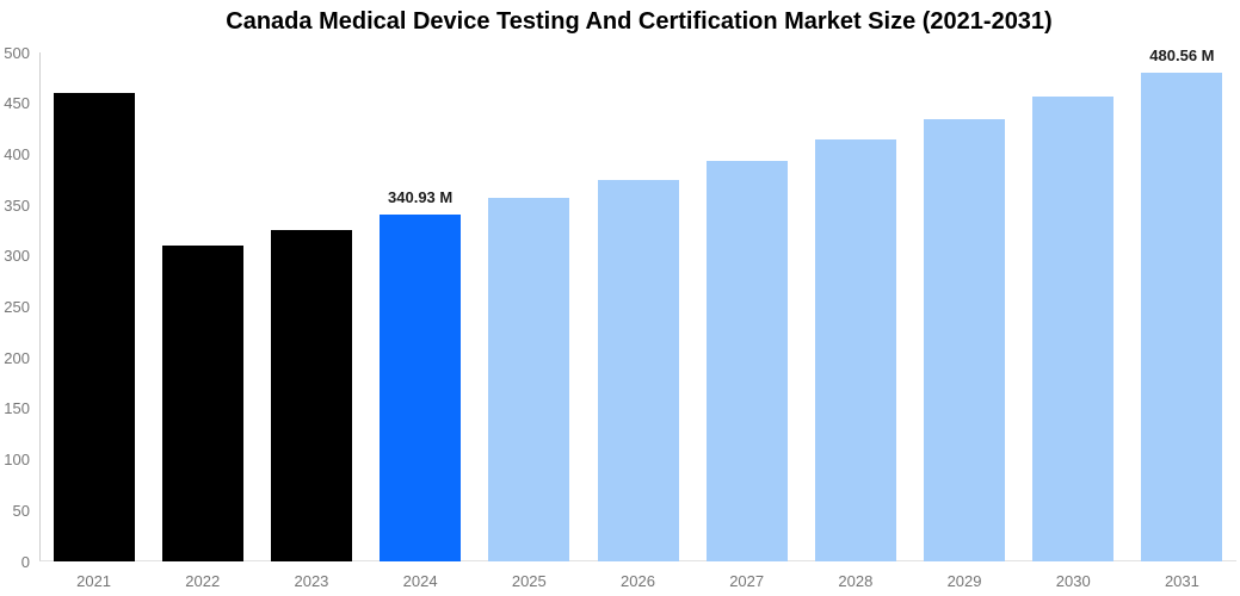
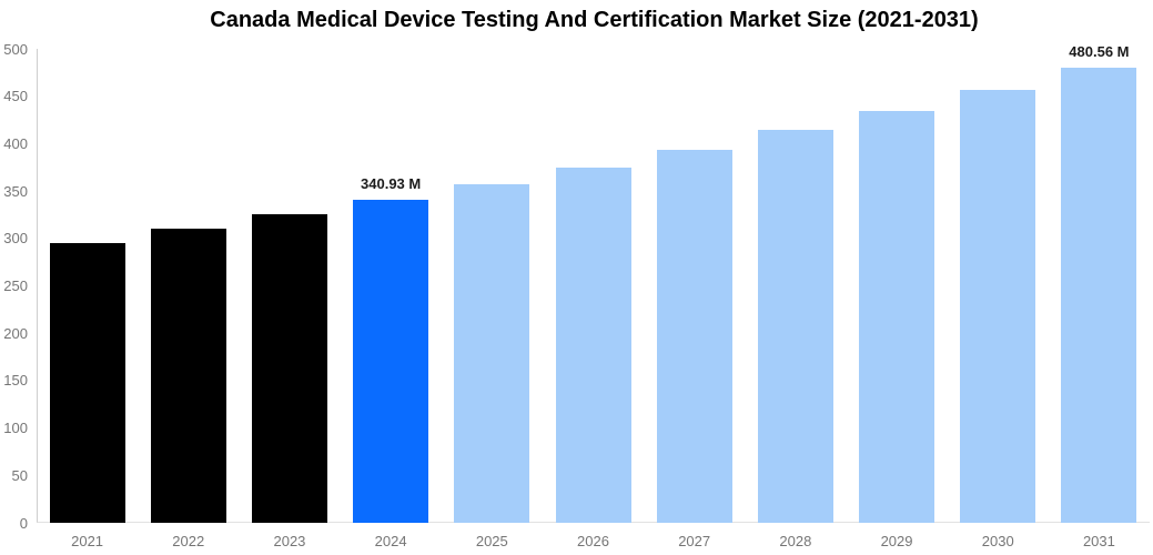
2021: 460 -> 300
